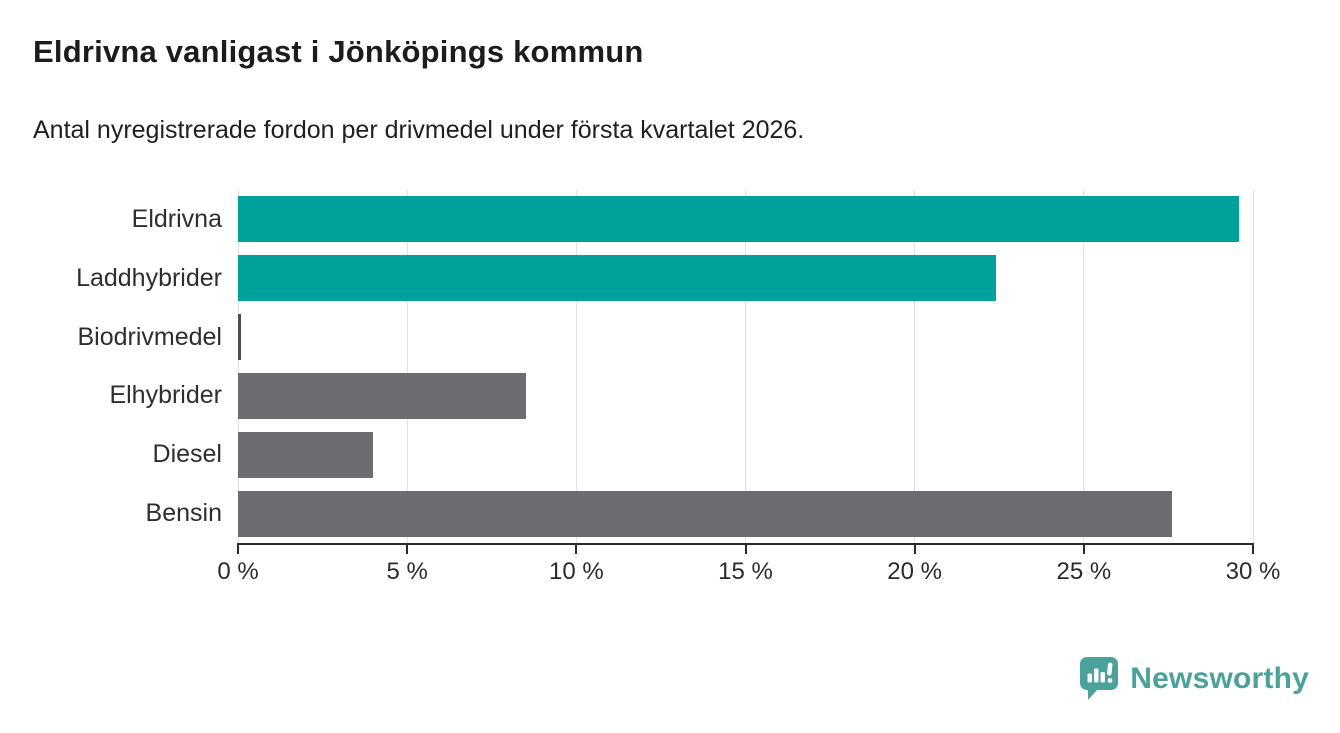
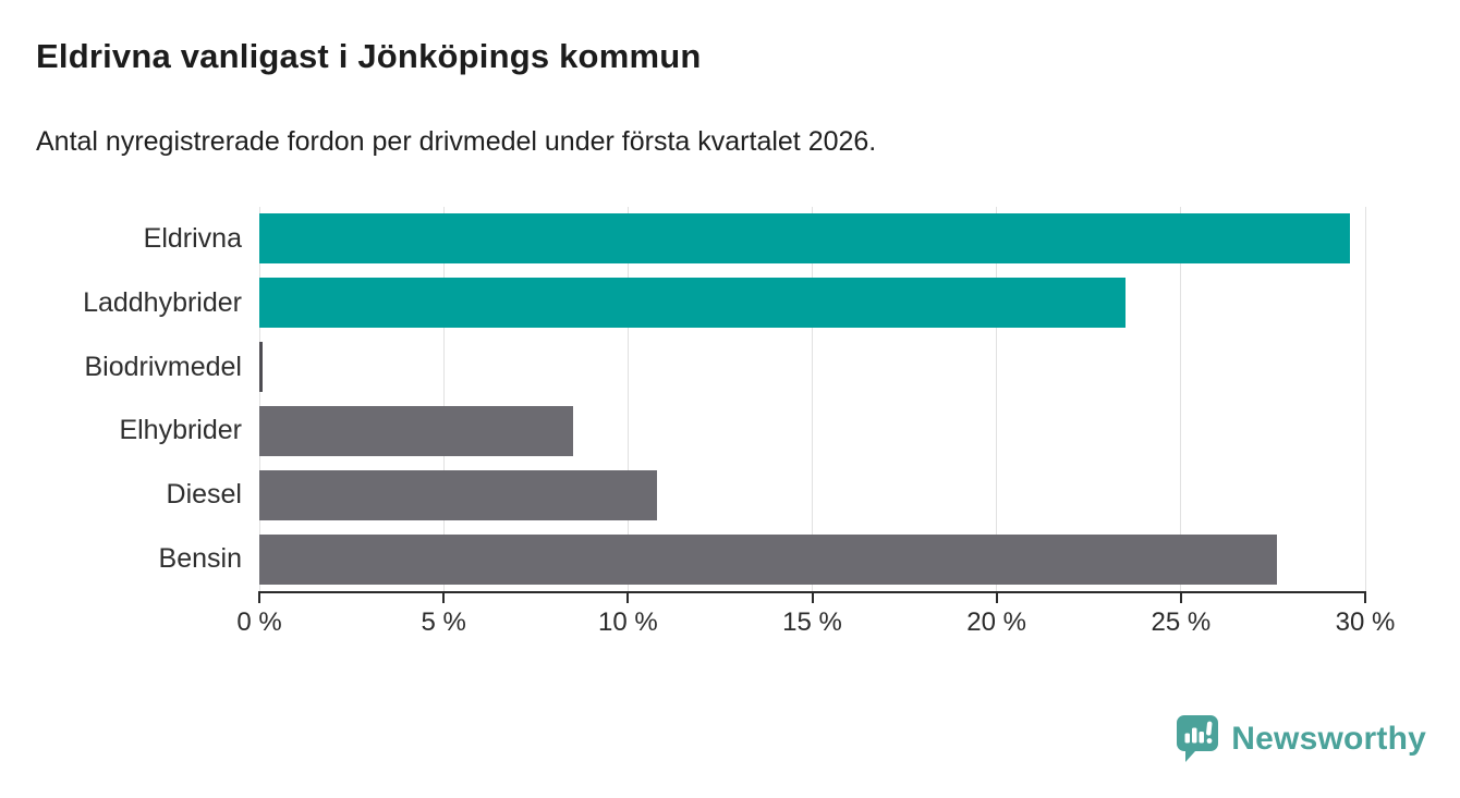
Laddhybrider: 22.4% -> 23.5%
Diesel: 4.0% -> 10.8%
